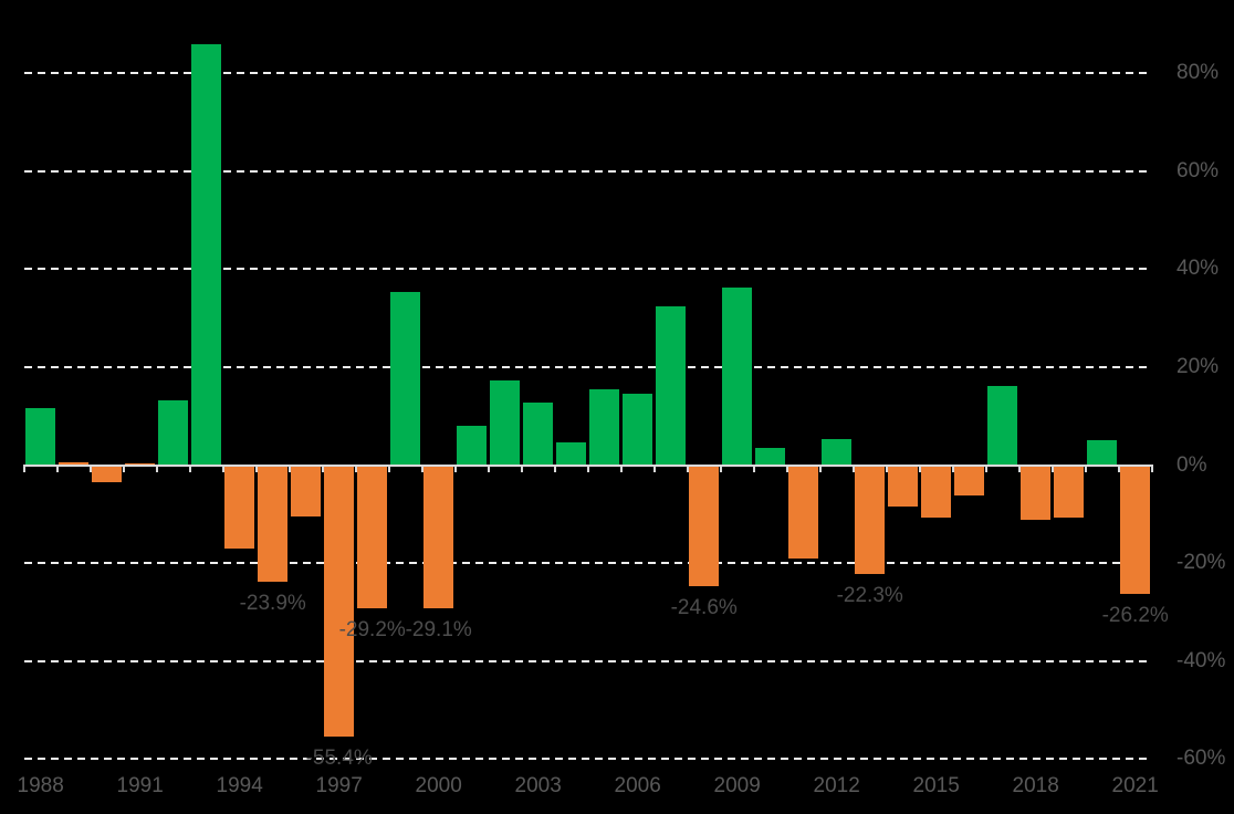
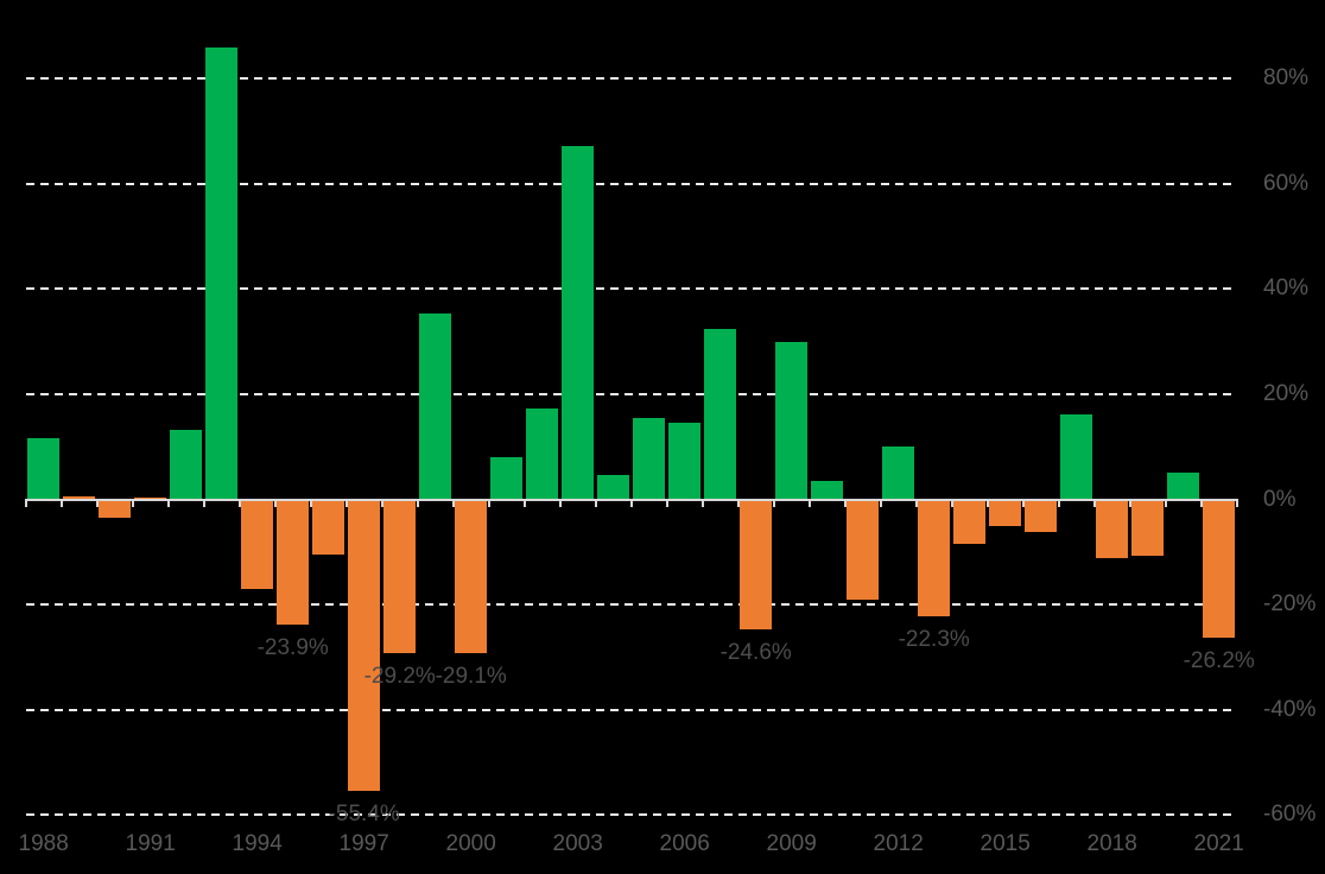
2003: 13% -> 67%
2009: 36% -> 30%
2012: 5% -> 10%
2015: -11% -> -5%
